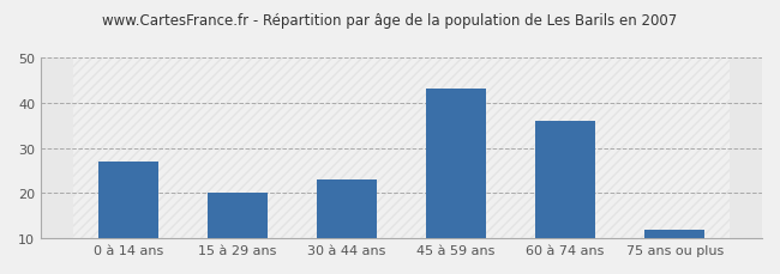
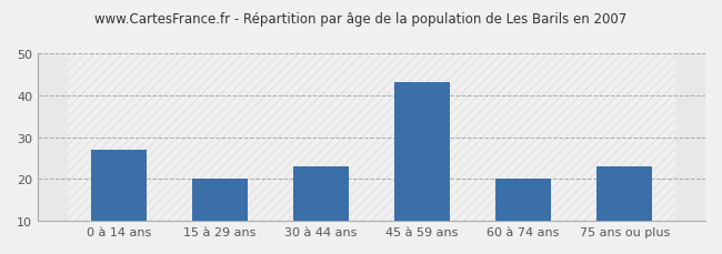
60 à 74 ans: 36 -> 20
75 ans ou plus: 12 -> 23
